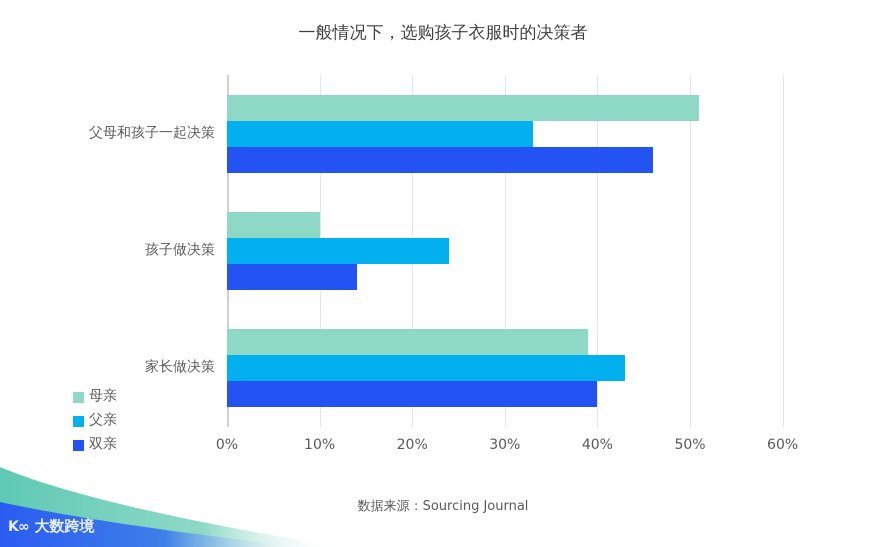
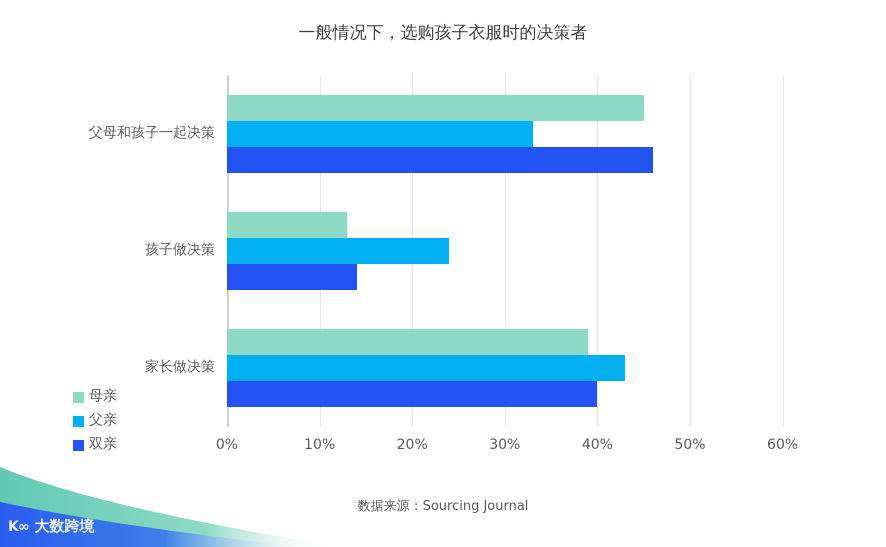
母亲/父母和孩子一起决策: 51% -> 45%
母亲/孩子做决策: 10% -> 13%
